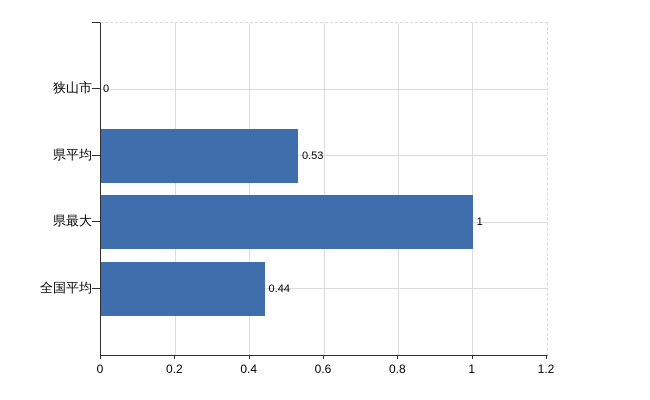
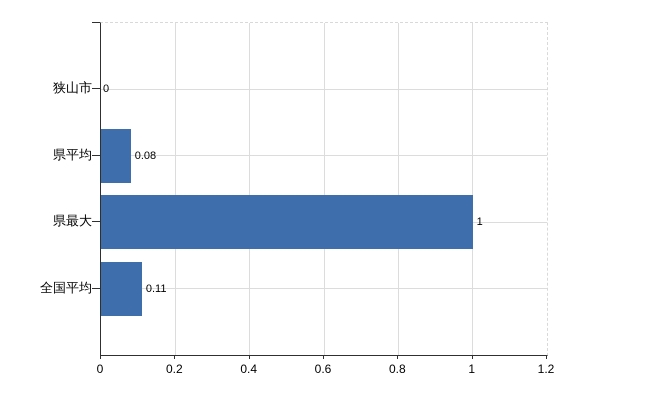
県平均: 0.53 -> 0.08
全国平均: 0.44 -> 0.11
